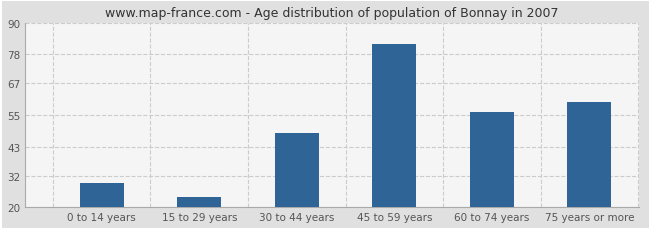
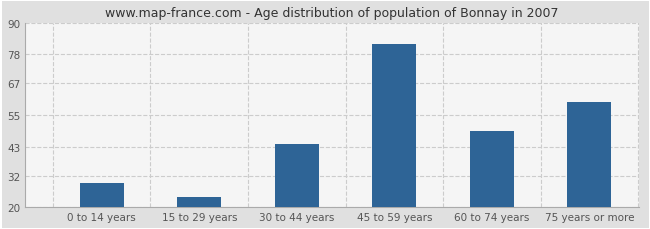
30 to 44 years: 48 -> 44
60 to 74 years: 56 -> 49
